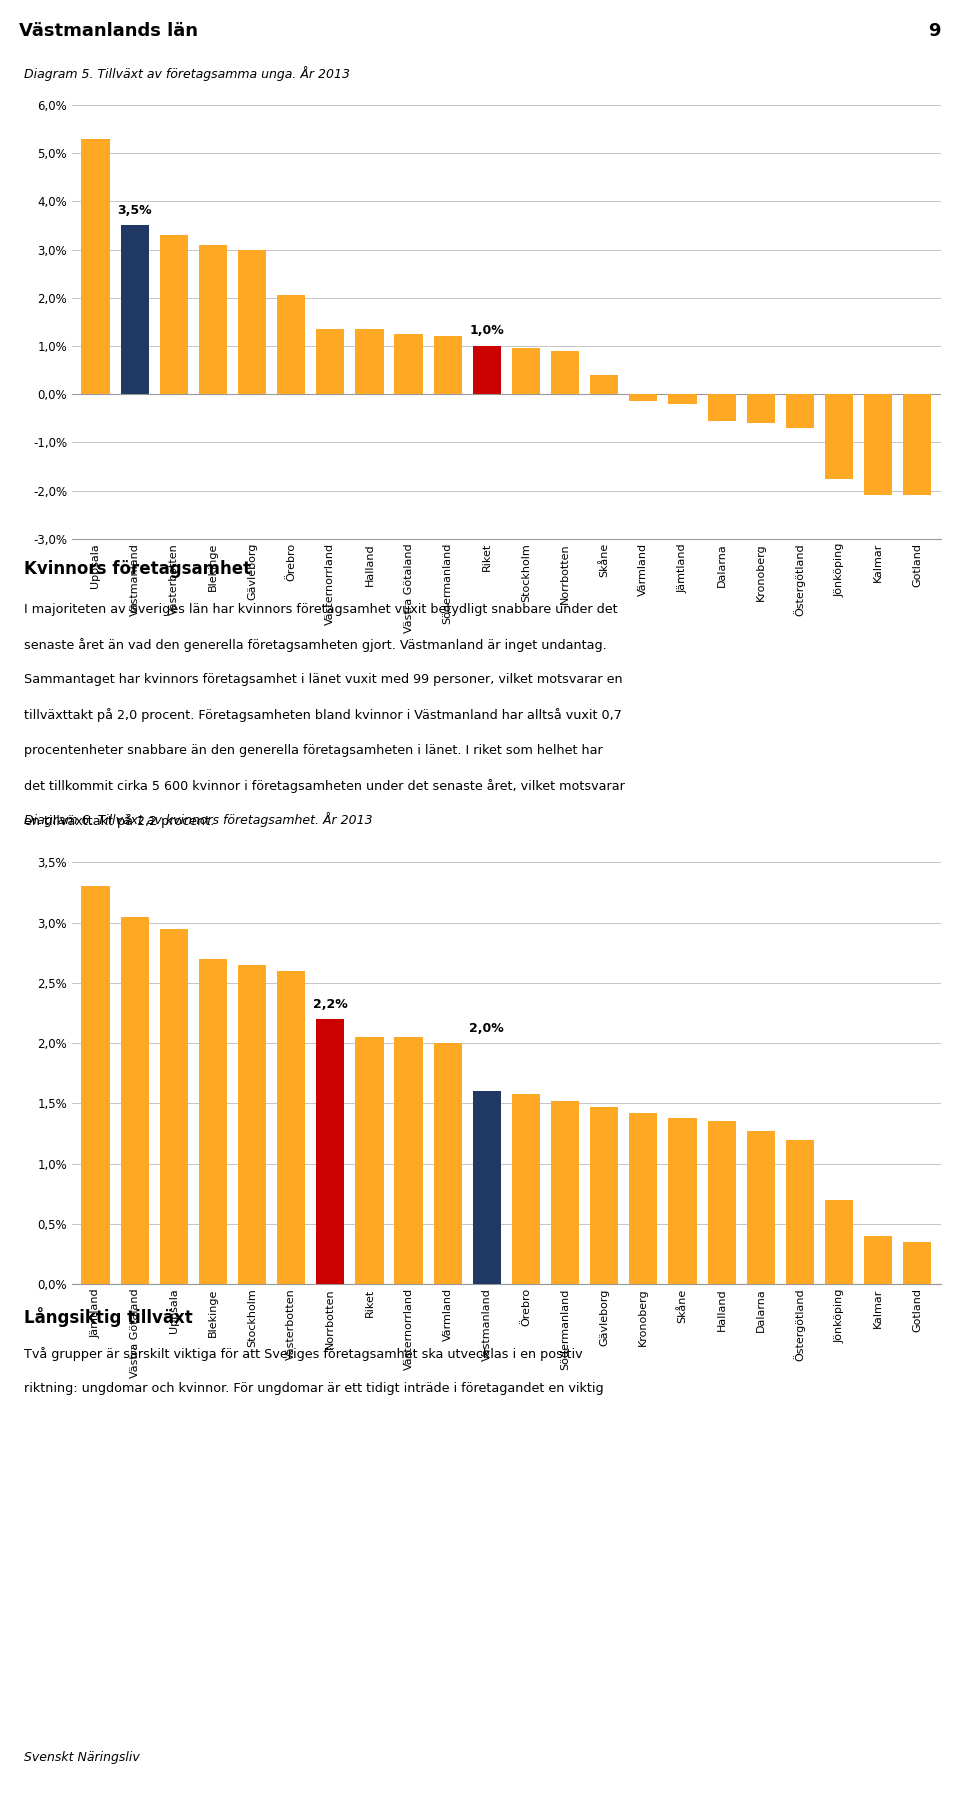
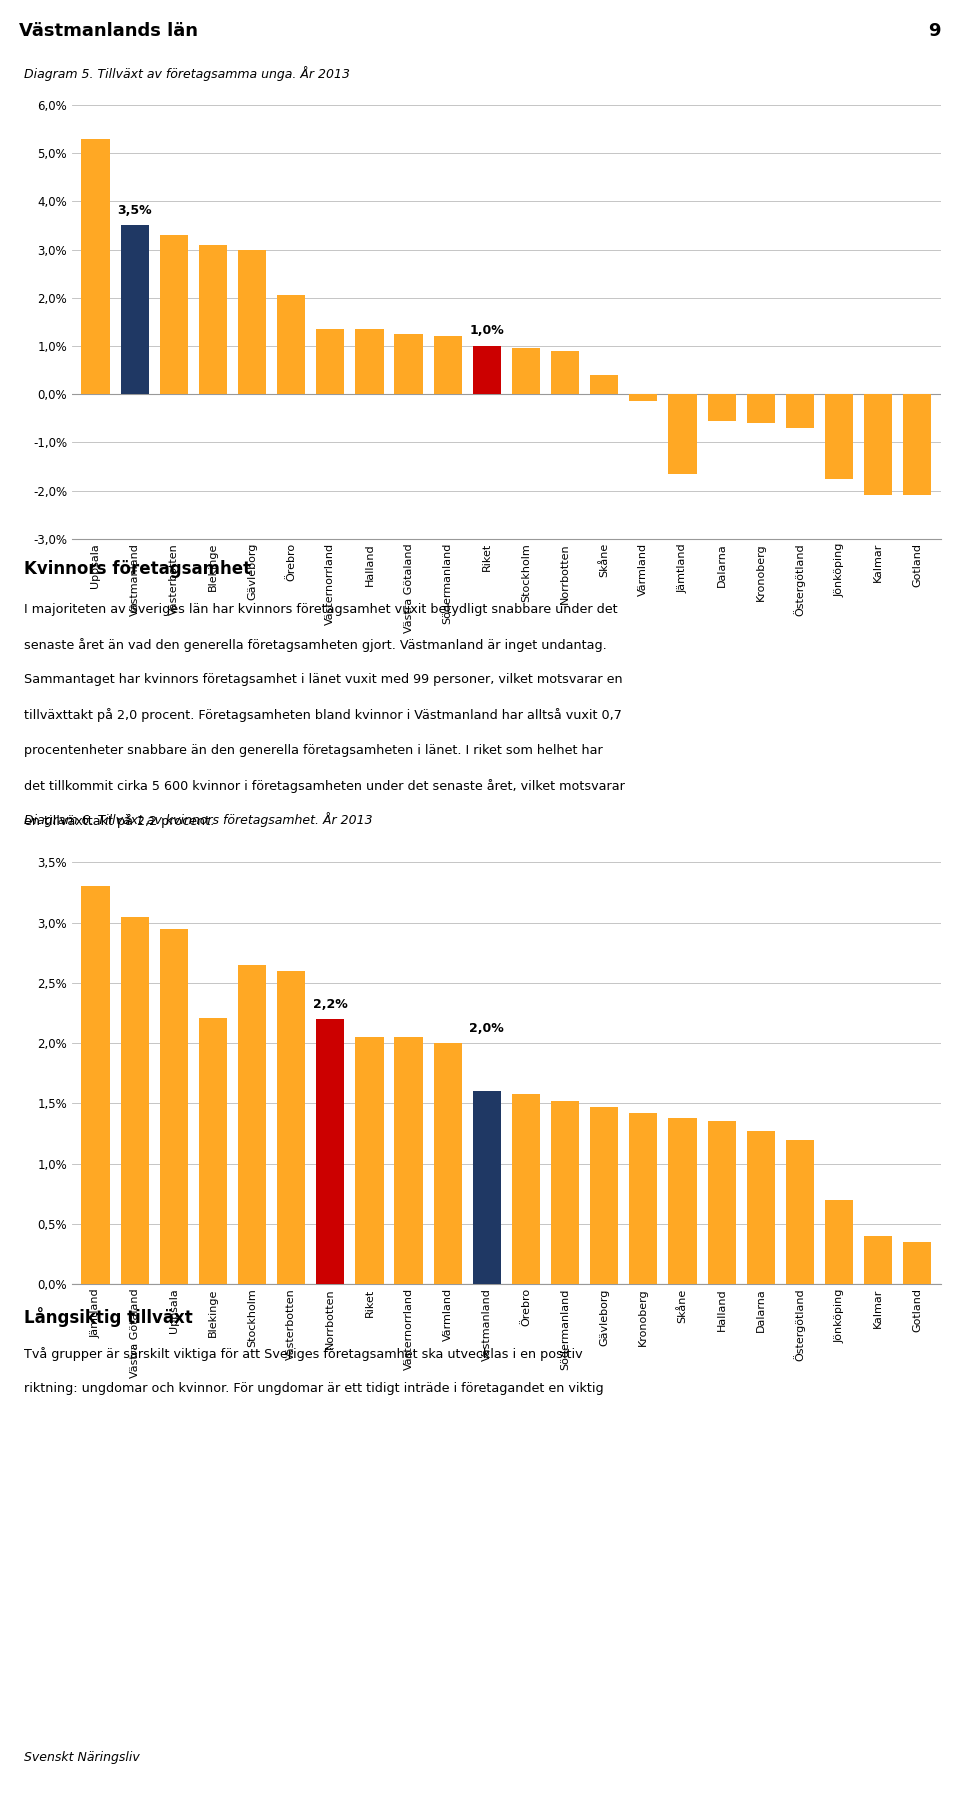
Jämtland: -0,20% -> -1,65%
Blekinge: 2,70% -> 2,21%
